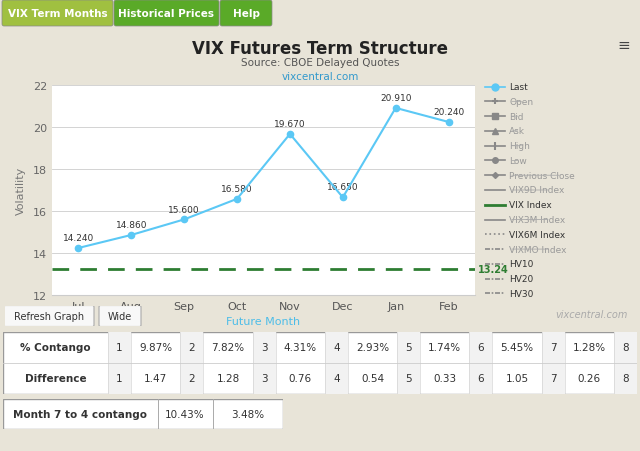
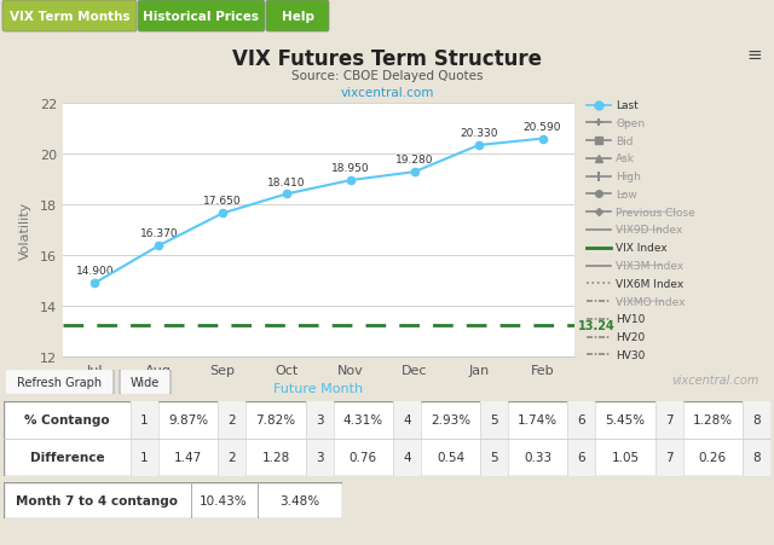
Jul: 14.240 -> 14.900
Aug: 14.860 -> 16.370
Sep: 15.600 -> 17.650
Oct: 16.580 -> 18.410
Nov: 19.670 -> 18.950
Dec: 16.650 -> 19.280
Jan: 20.910 -> 20.330
Feb: 20.240 -> 20.590
